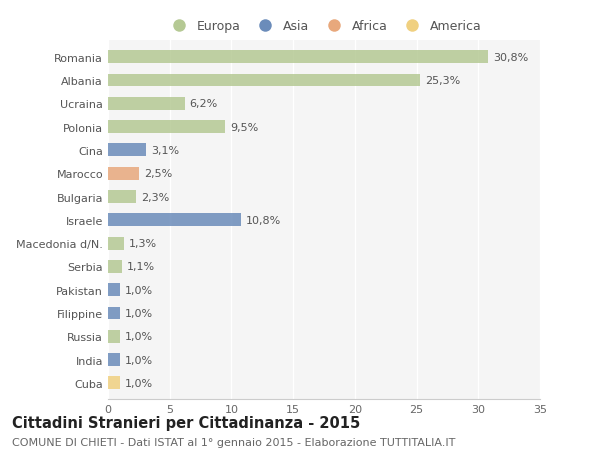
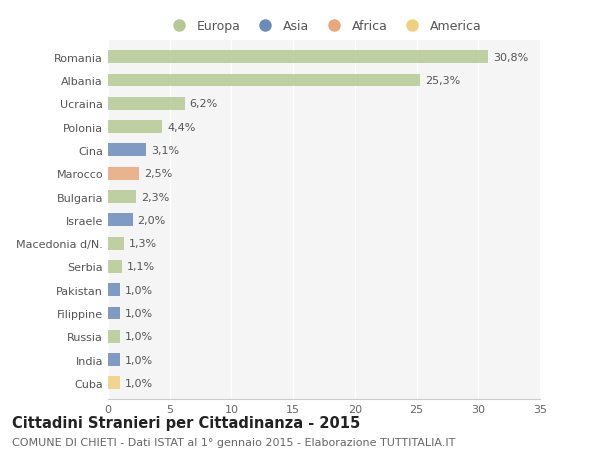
Polonia: 9,5% -> 4,4%
Israele: 10,8% -> 2,0%
